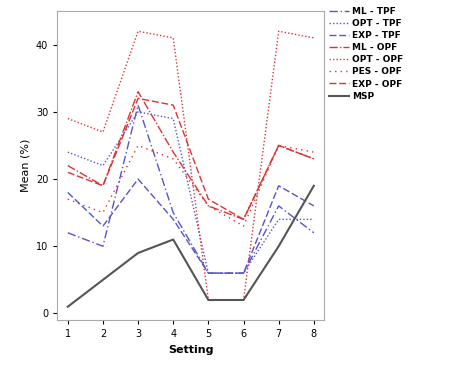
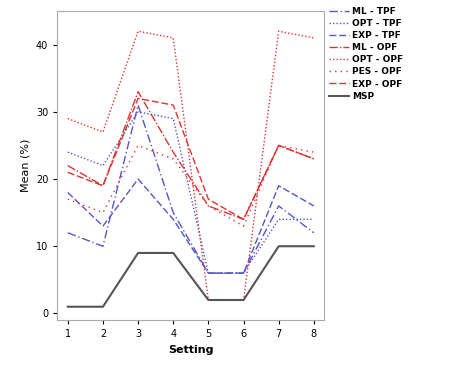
MSP/2: 5 -> 1
MSP/4: 11 -> 9
MSP/8: 19 -> 10
